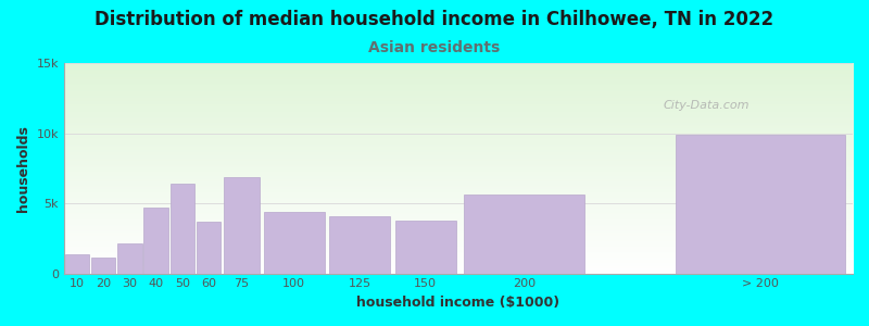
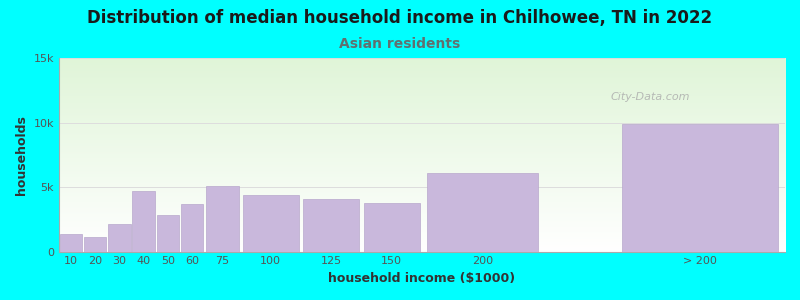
50: 6.4k -> 2.8k
75: 6.9k -> 5.1k
200: 5.6k -> 6.1k
